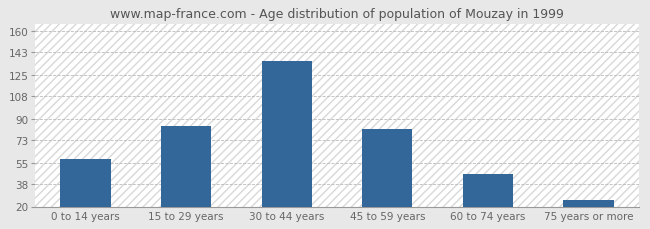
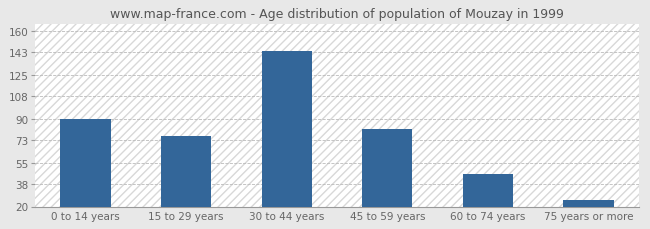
0 to 14 years: 58 -> 90
15 to 29 years: 84 -> 76
30 to 44 years: 136 -> 144
